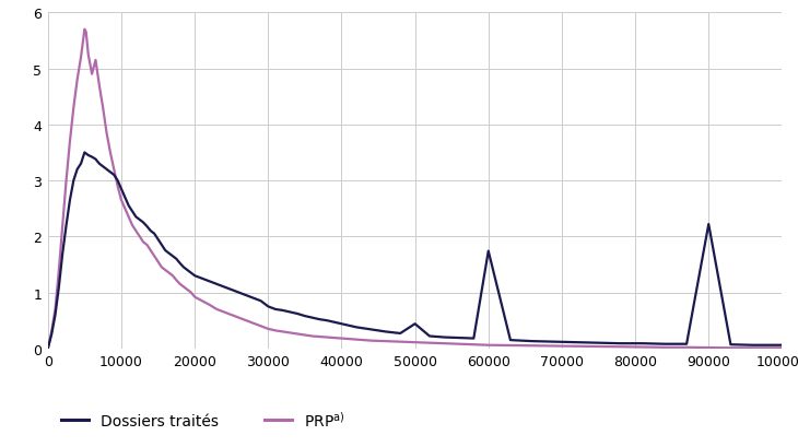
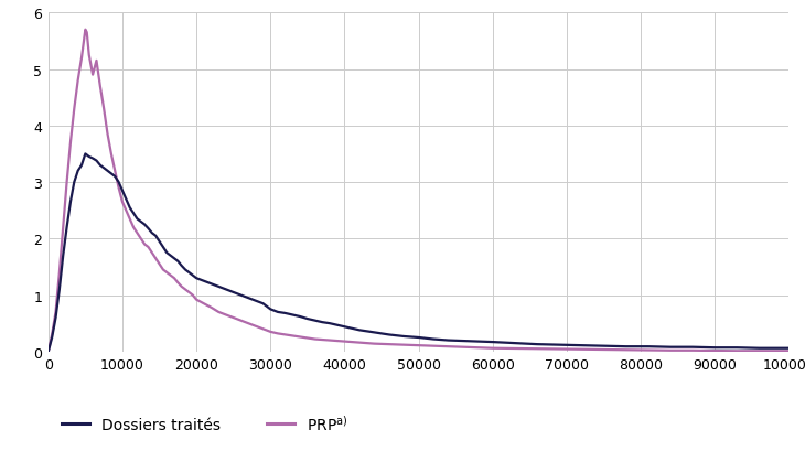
Dossiers traités/50000: 0.44 -> 0.25
Dossiers traités/60000: 1.74 -> 0.17
Dossiers traités/90000: 2.22 -> 0.07
